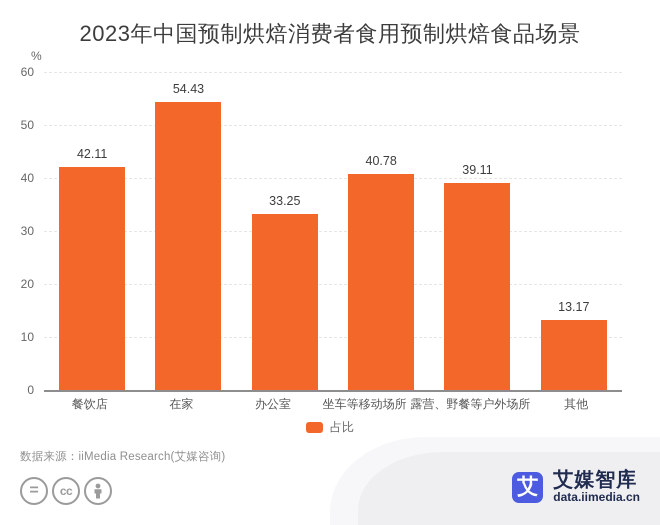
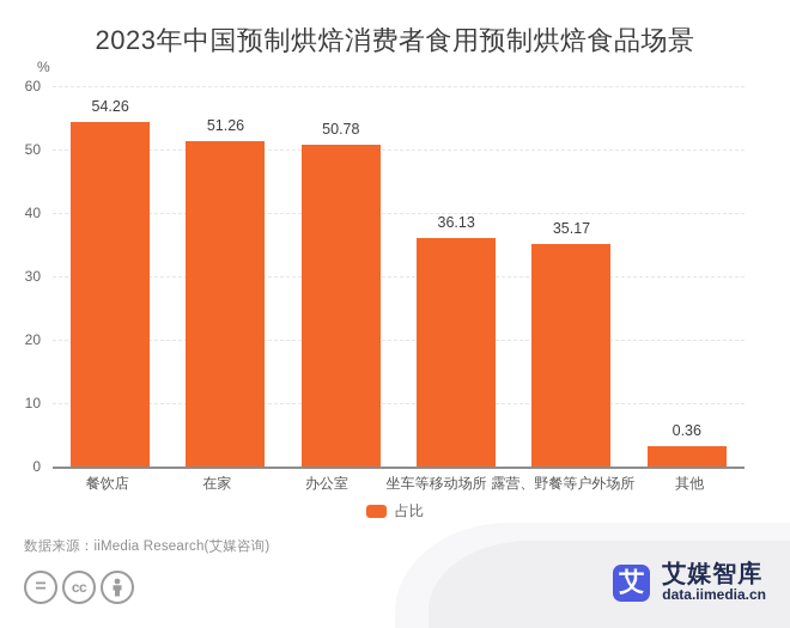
餐饮店: 42.11 -> 54.26
在家: 54.43 -> 51.26
办公室: 33.25 -> 50.78
坐车等移动场所: 40.78 -> 36.13
露营、野餐等户外场所: 39.11 -> 35.17
其他: 13.17 -> 0.36
